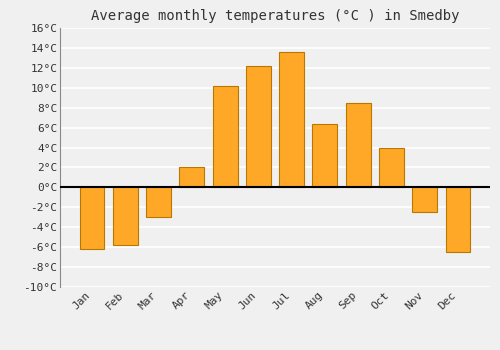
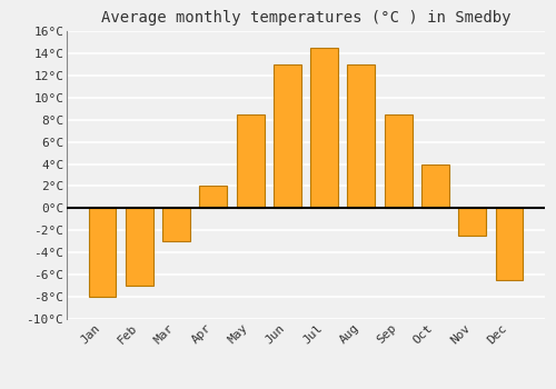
Jan: -6.2°C -> -8.0°C
Feb: -5.8°C -> -7.0°C
May: 10.2°C -> 8.5°C
Jun: 12.2°C -> 13.0°C
Jul: 13.6°C -> 14.5°C
Aug: 6.4°C -> 13.0°C
